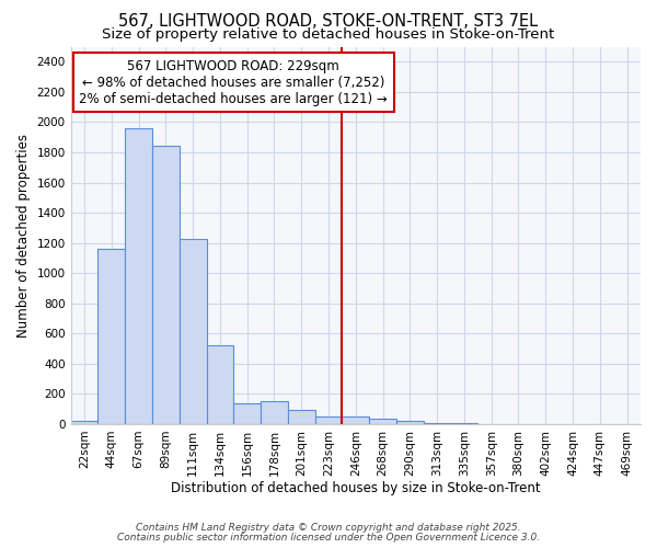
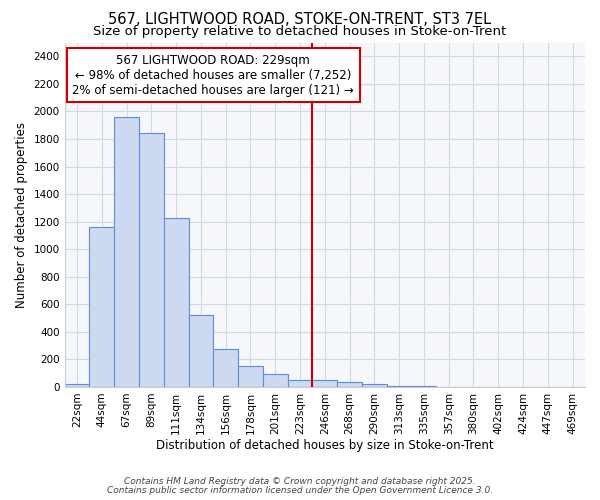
156sqm: 140 -> 280
